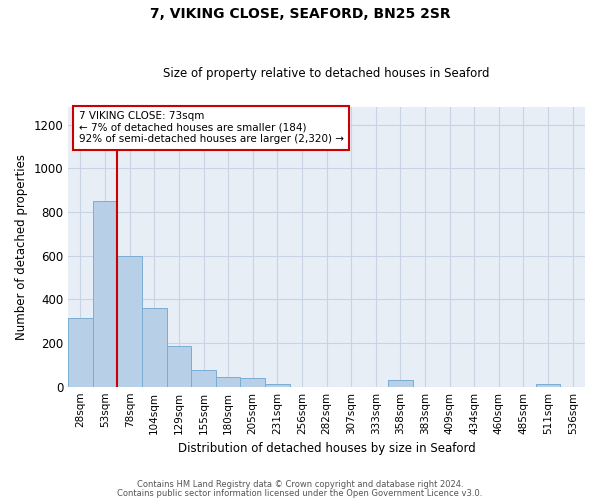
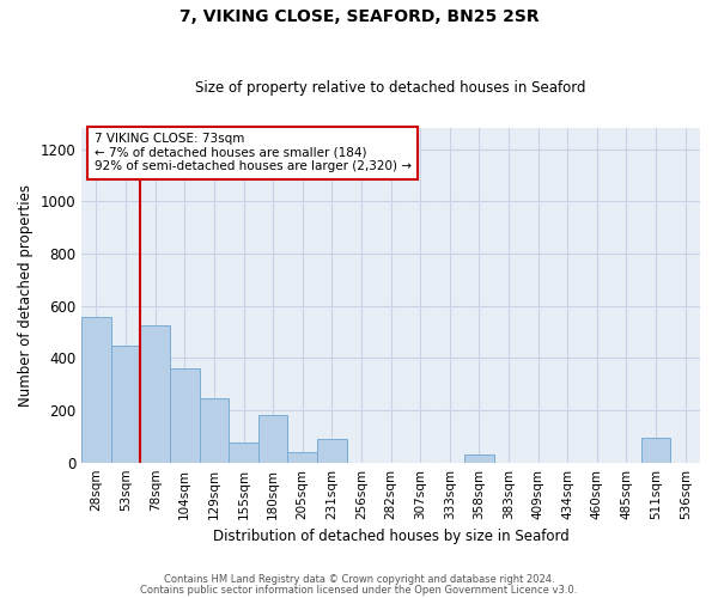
28sqm: 315 -> 555
53sqm: 850 -> 445
78sqm: 600 -> 525
129sqm: 185 -> 245
180sqm: 45 -> 180
231sqm: 12 -> 90
511sqm: 12 -> 95
